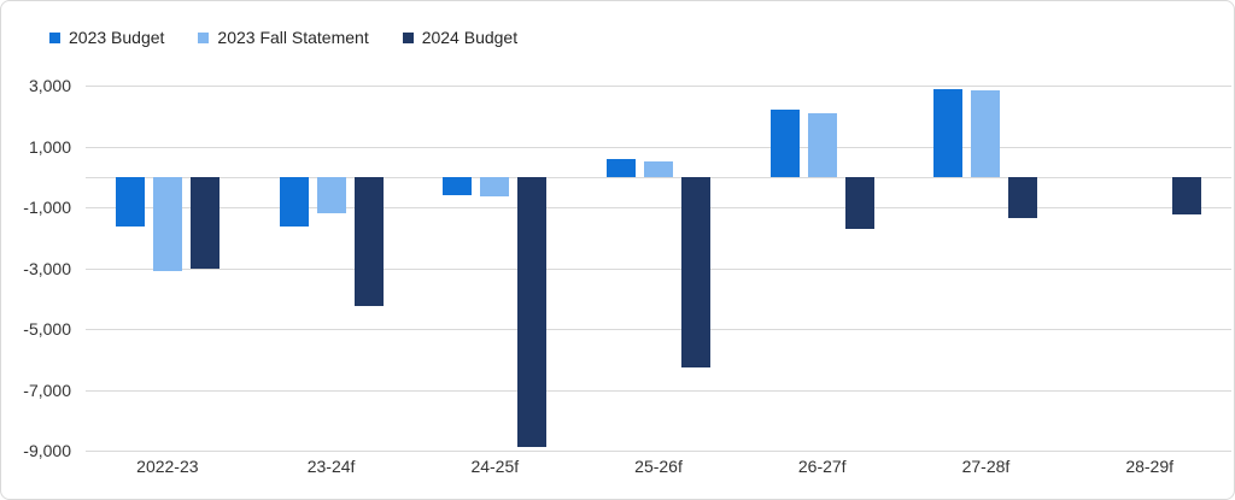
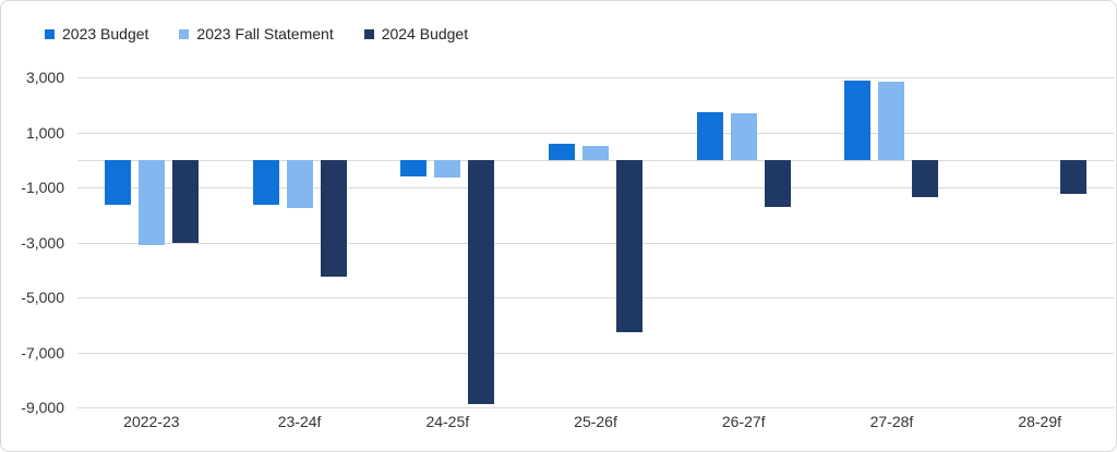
2023 Fall Statement/23-24f: -1200 -> -1800
2023 Budget/26-27f: 2200 -> 1800
2023 Fall Statement/26-27f: 2100 -> 1700
